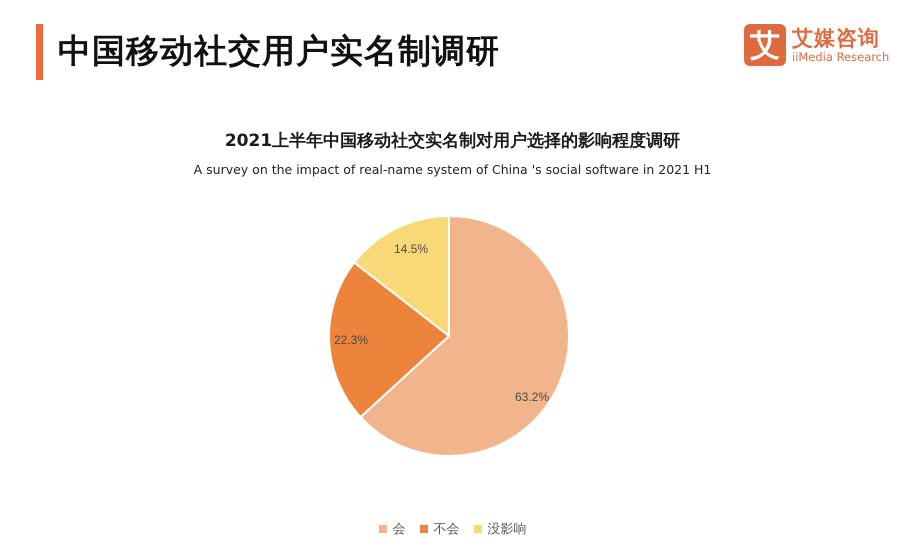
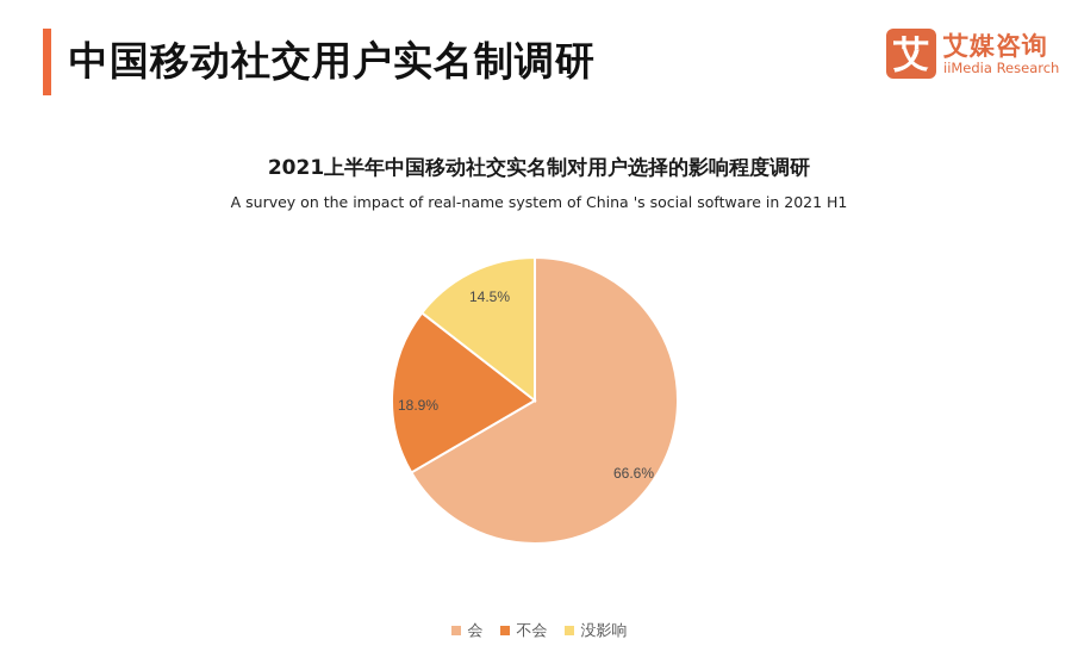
会: 63.2% -> 66.6%
不会: 22.3% -> 18.9%
